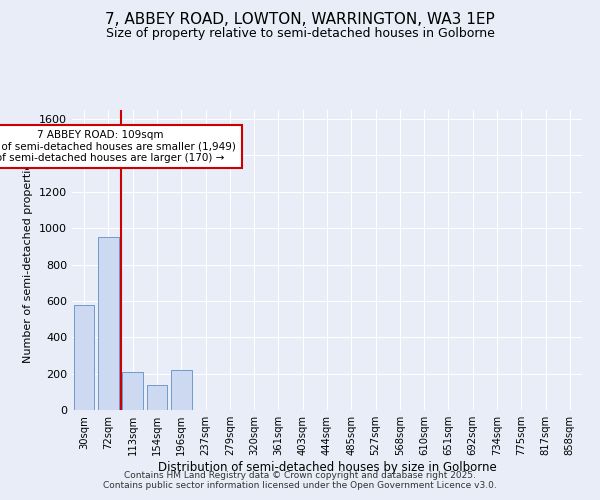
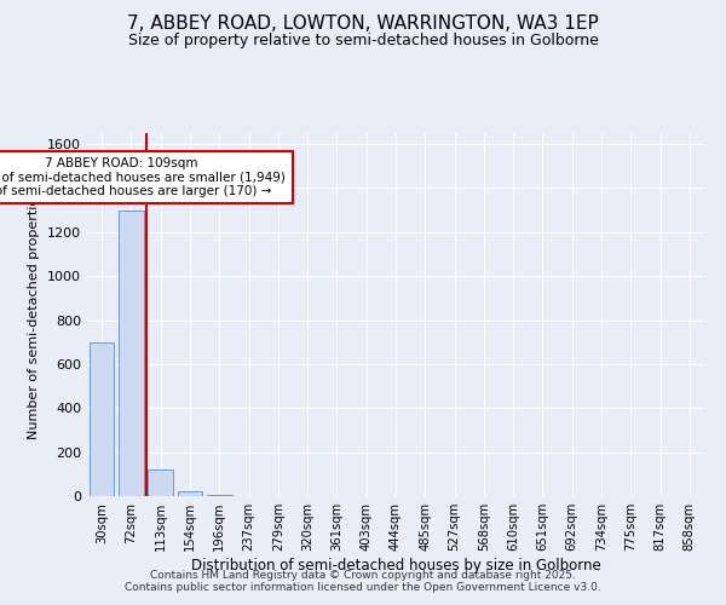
30sqm: 580 -> 700
72sqm: 950 -> 1300
113sqm: 210 -> 120
154sqm: 140 -> 20
196sqm: 220 -> 0
